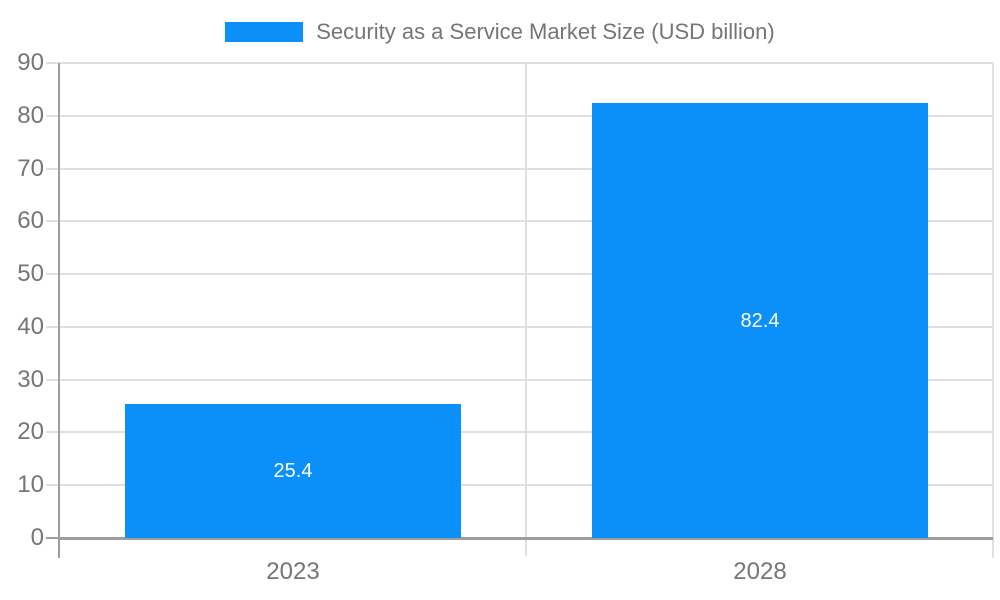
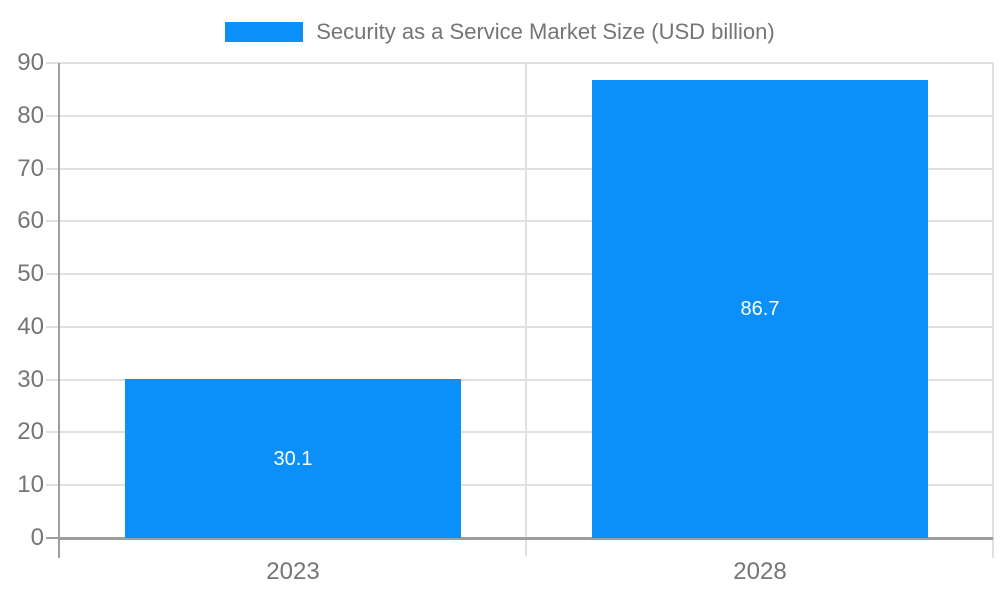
2023: 25.4 -> 30.1
2028: 82.4 -> 86.7
